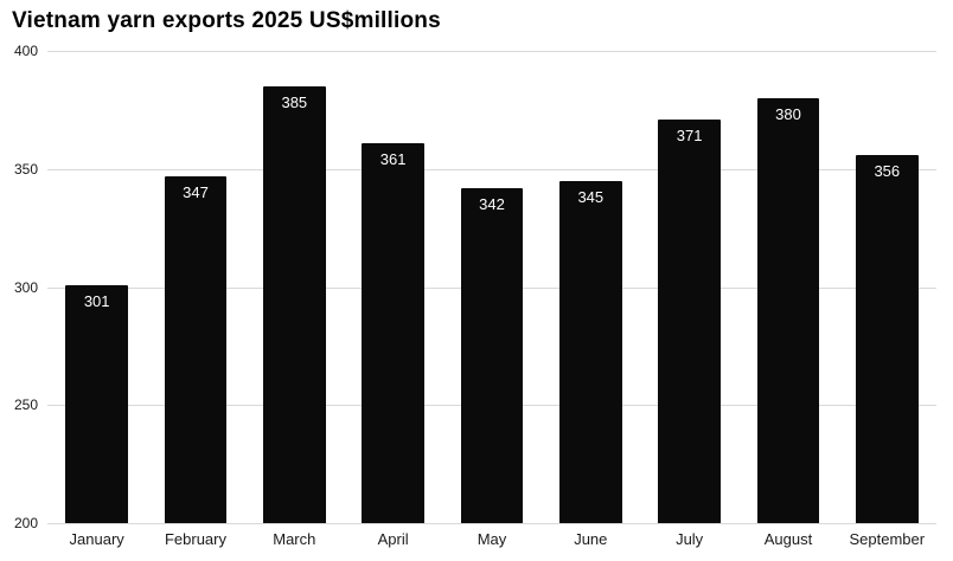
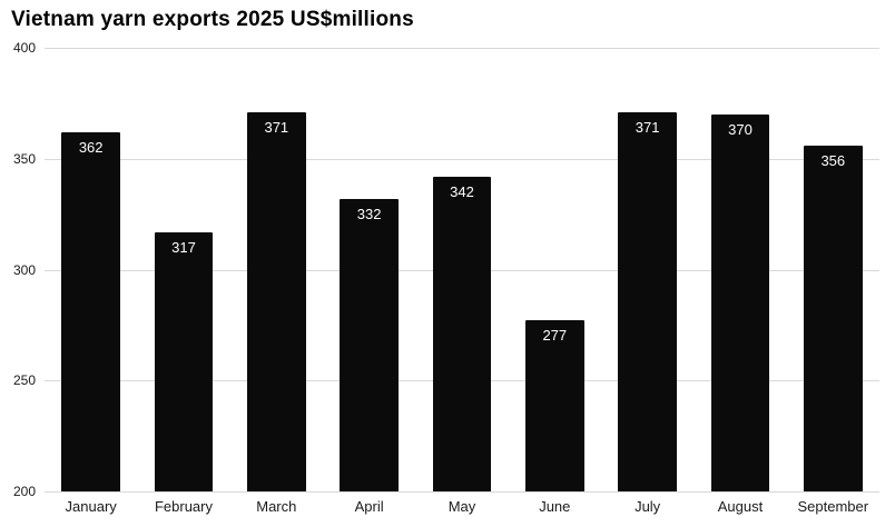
January: 301 -> 362
February: 347 -> 317
March: 385 -> 371
April: 361 -> 332
June: 345 -> 277
August: 380 -> 370
